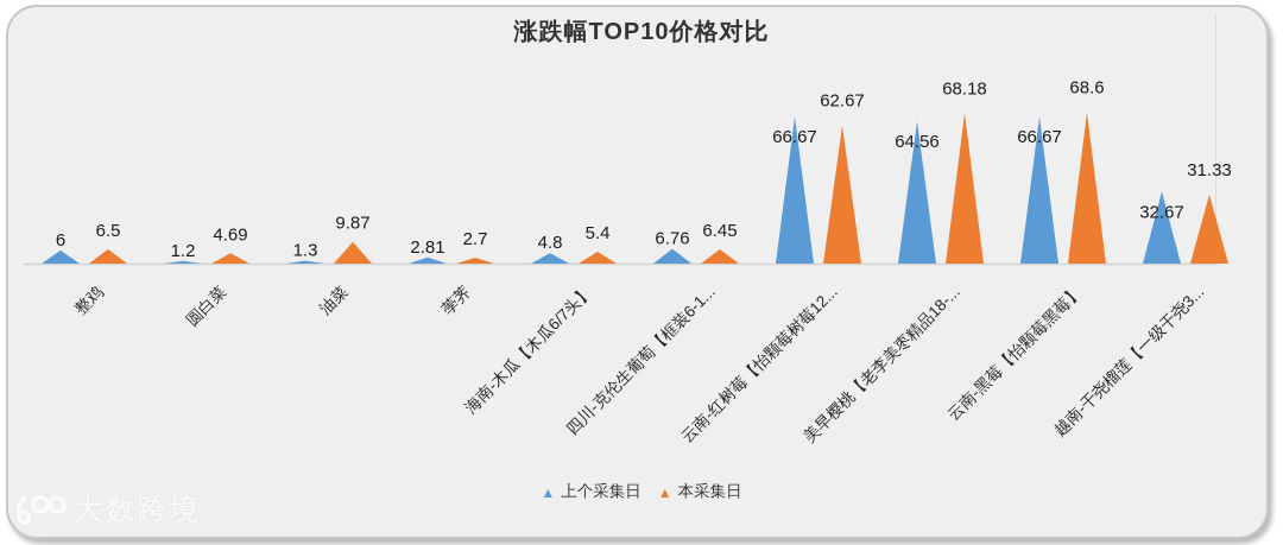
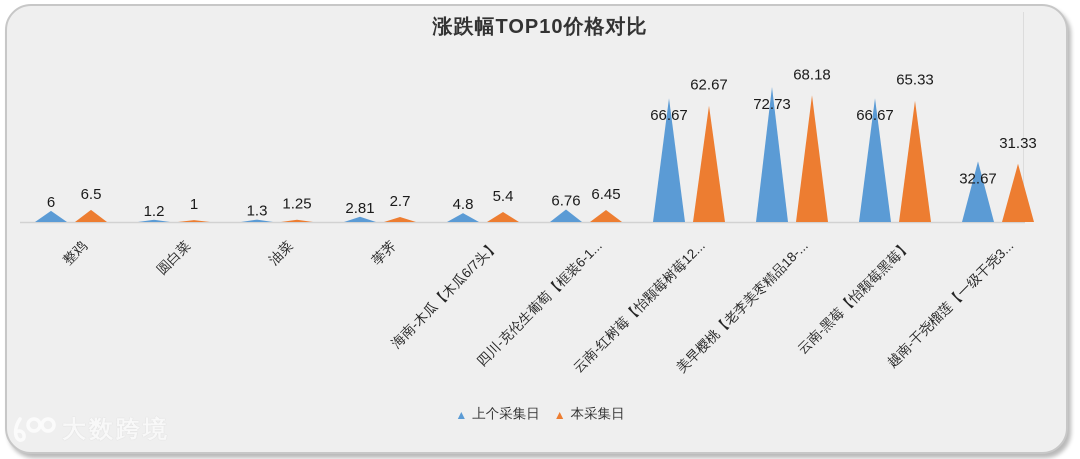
本采集日/圆白菜: 4.69 -> 1
本采集日/油菜: 9.87 -> 1.25
上个采集日/美早樱桃【老李美枣精品18-...: 64.56 -> 72.73
本采集日/云南-黑莓【怡颗莓黑莓】: 68.6 -> 65.33
